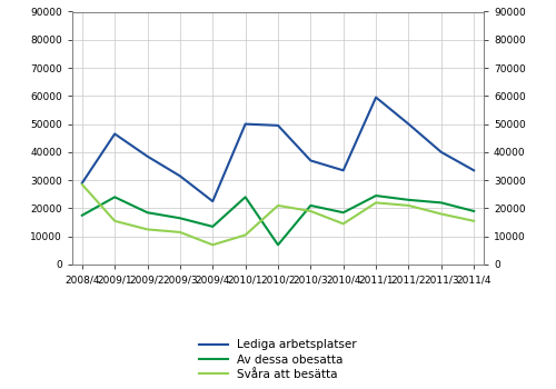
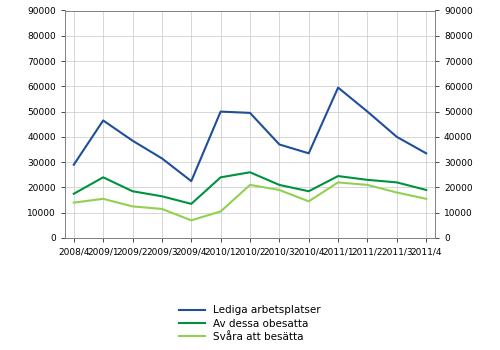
Svåra att besätta/2008/4: 28500 -> 14000
Av dessa obesatta/2010/2: 7000 -> 26000
